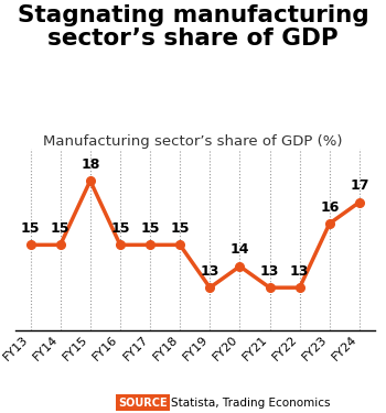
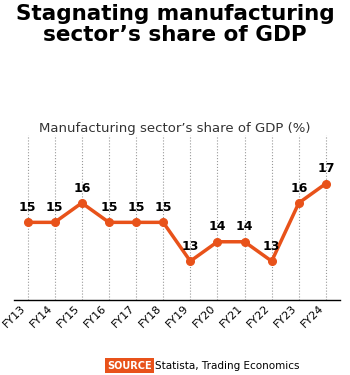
FY15: 18 -> 16
FY21: 13 -> 14
